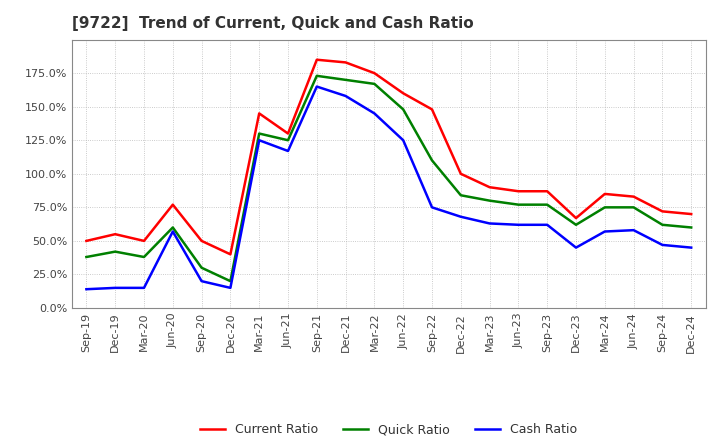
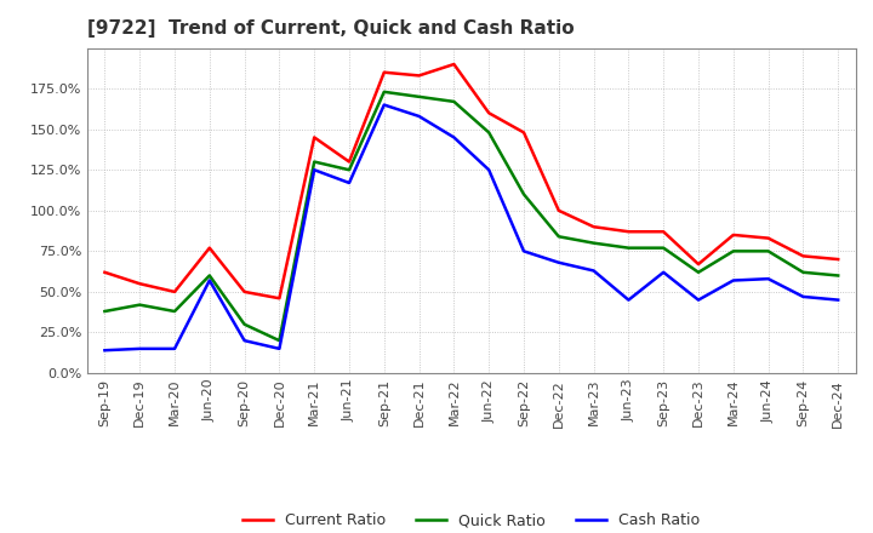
Current Ratio/Sep-19: 50% -> 62%
Current Ratio/Dec-20: 40% -> 46%
Current Ratio/Mar-22: 175% -> 190%
Cash Ratio/Jun-23: 62% -> 45%
